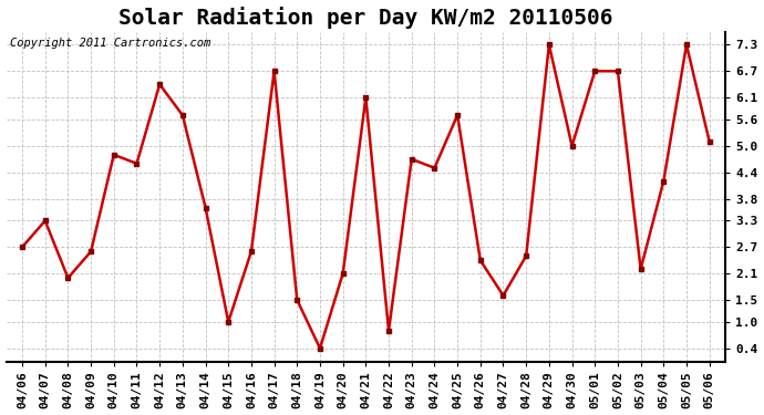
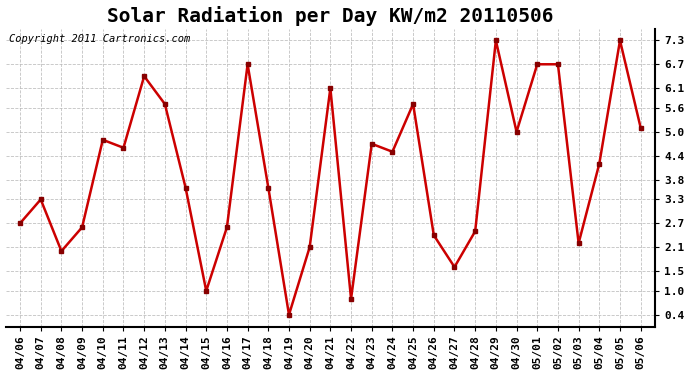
04/18: 1.5 -> 3.6
